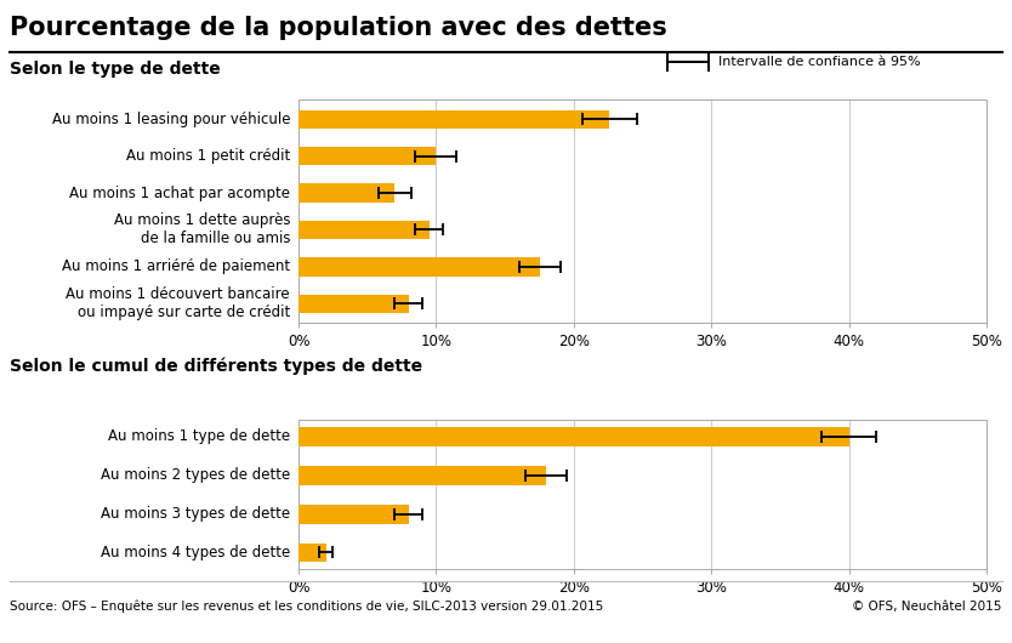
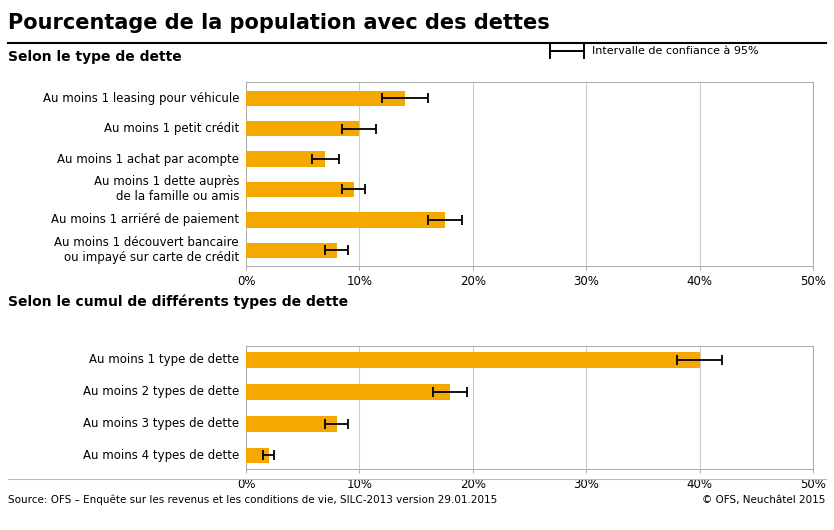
Au moins 1 leasing pour véhicule: 22.6% -> 14.0%
